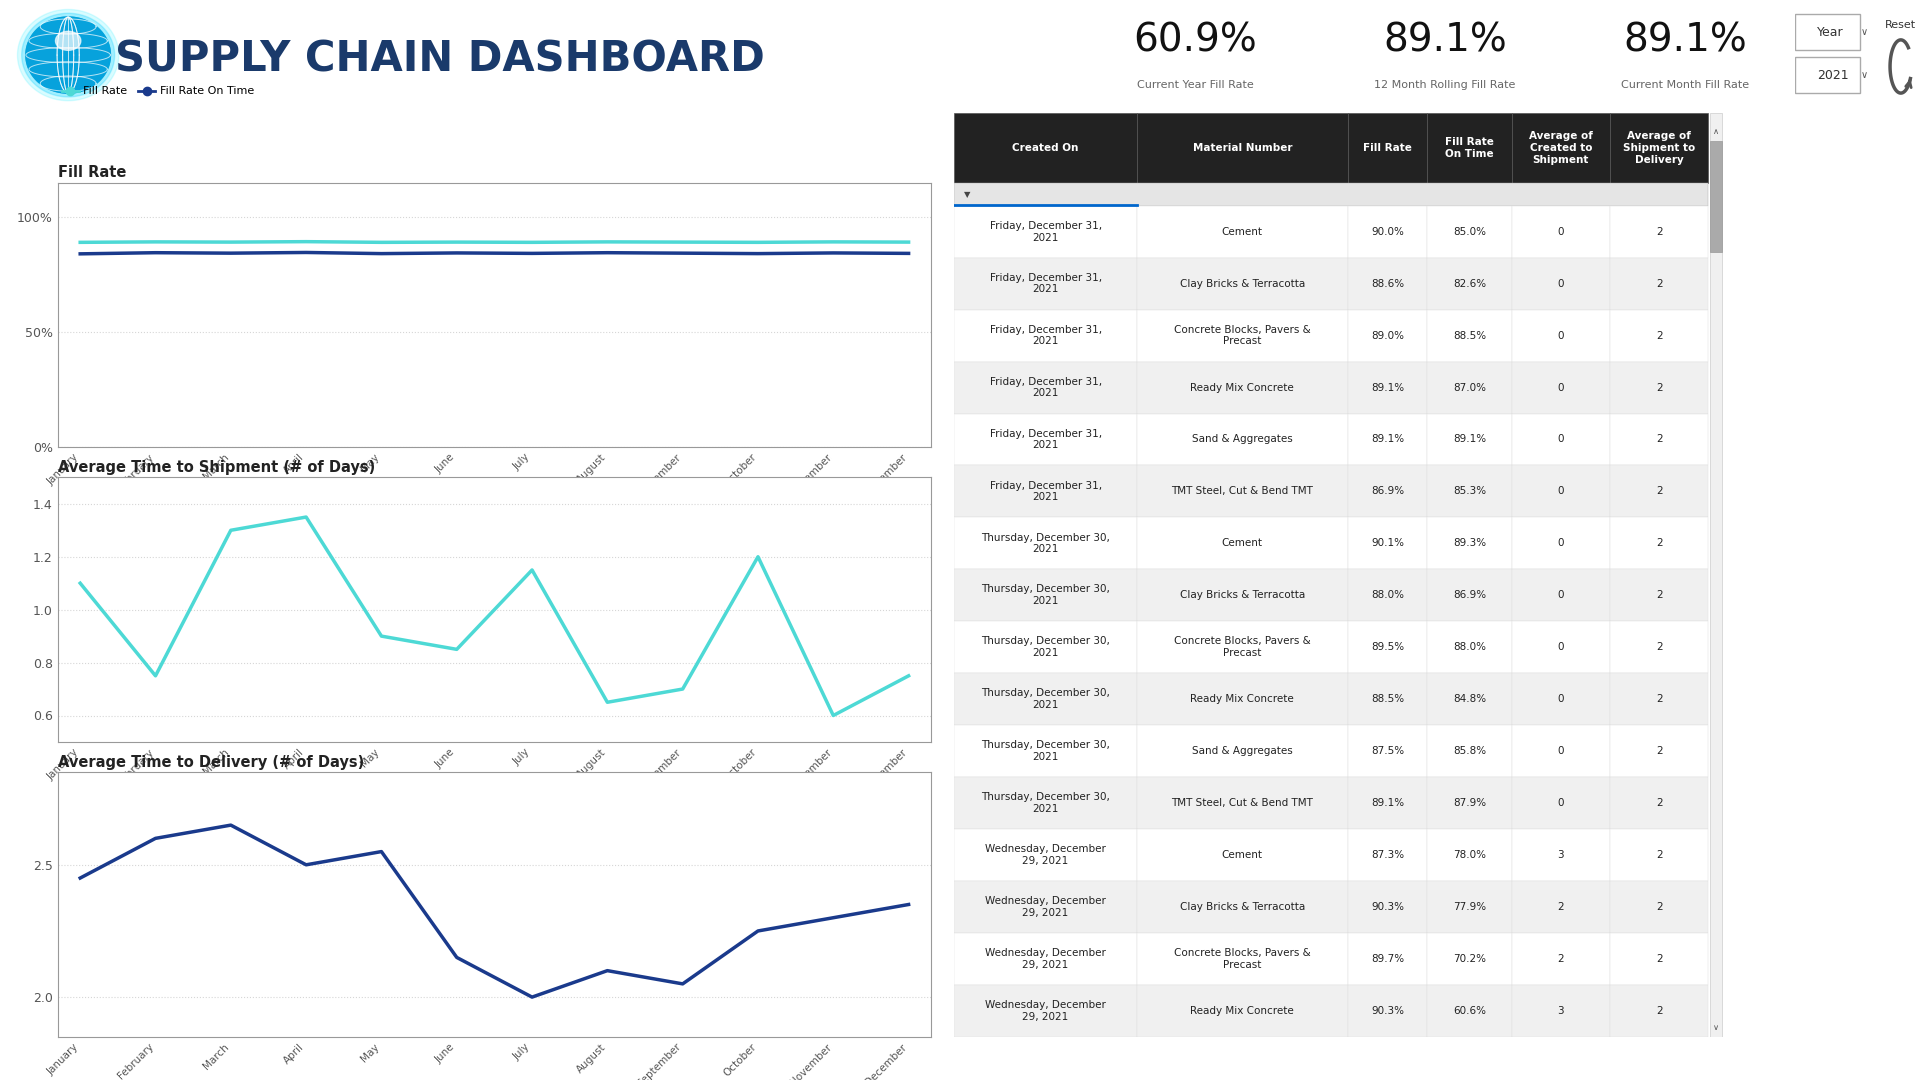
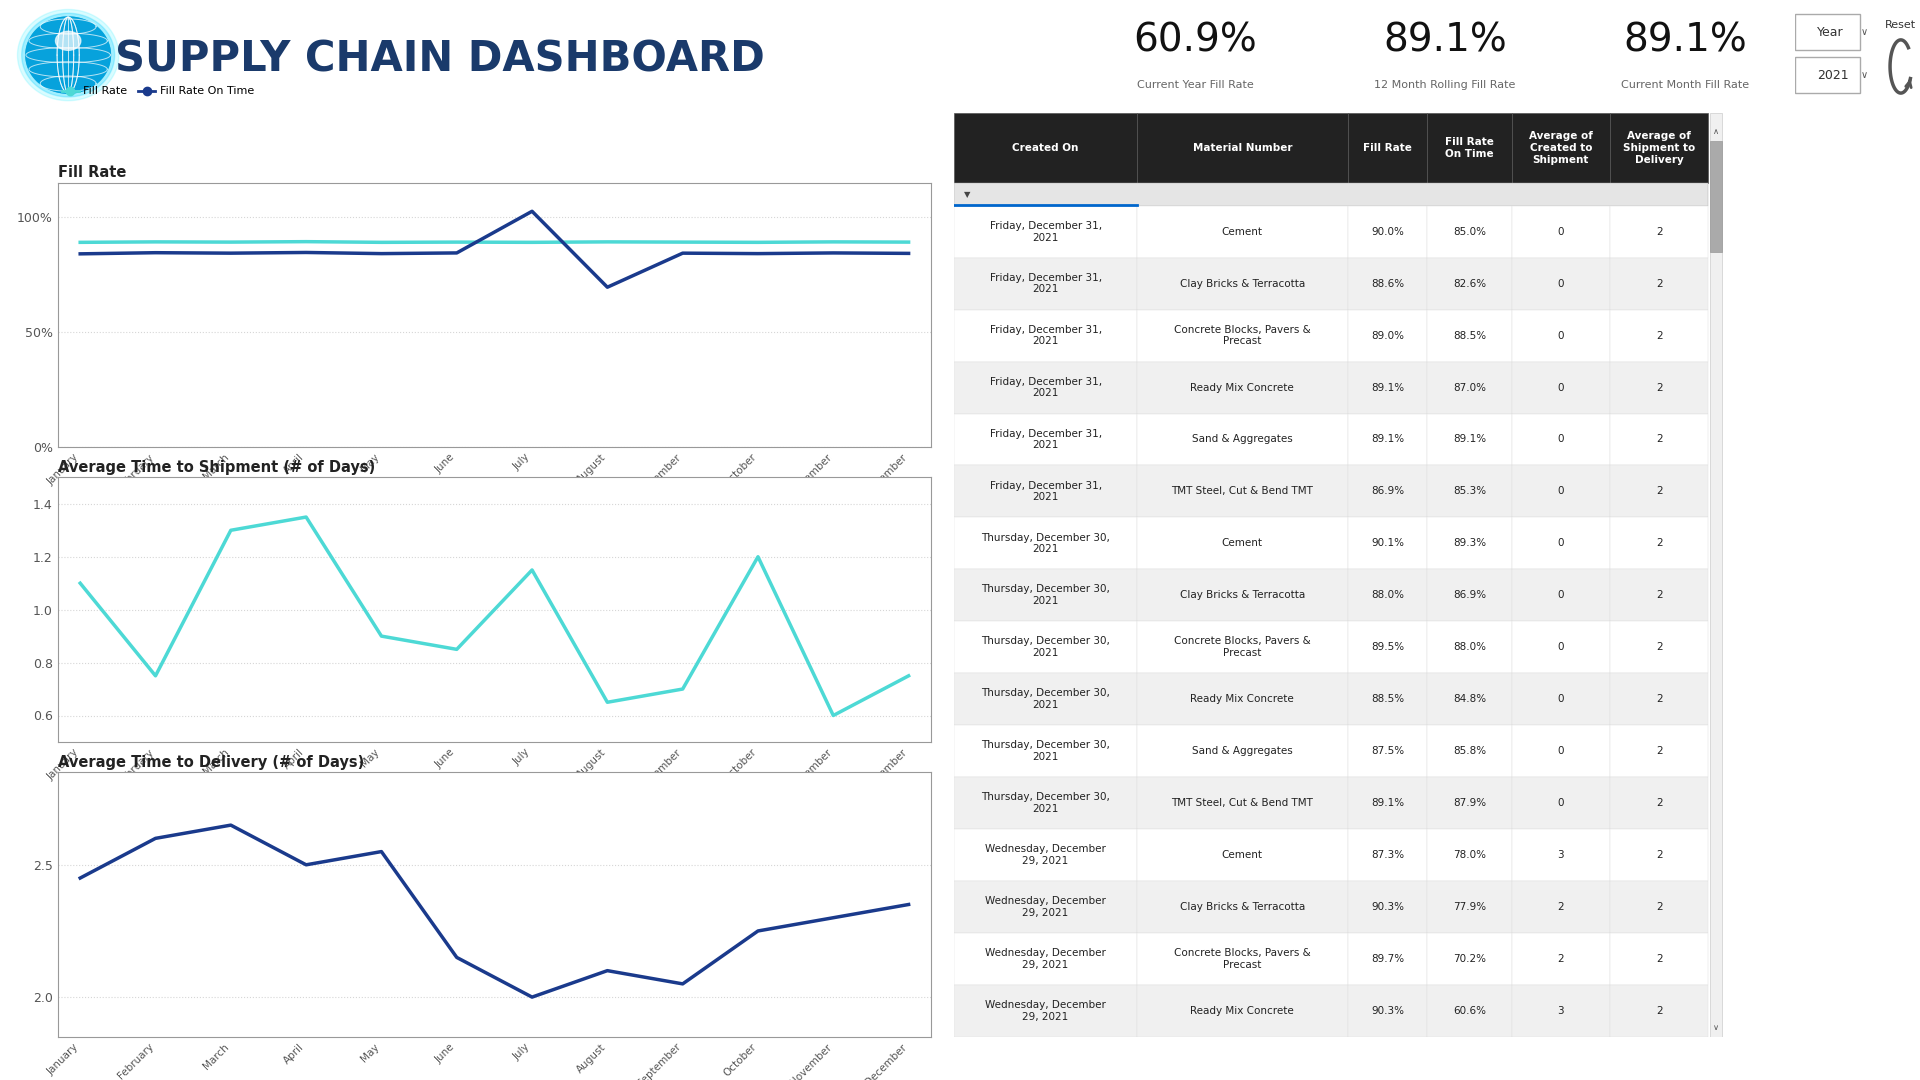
Fill Rate/Fill Rate On Time/July: 84.2% -> 102.5%
Fill Rate/Fill Rate On Time/August: 84.5% -> 69.5%
